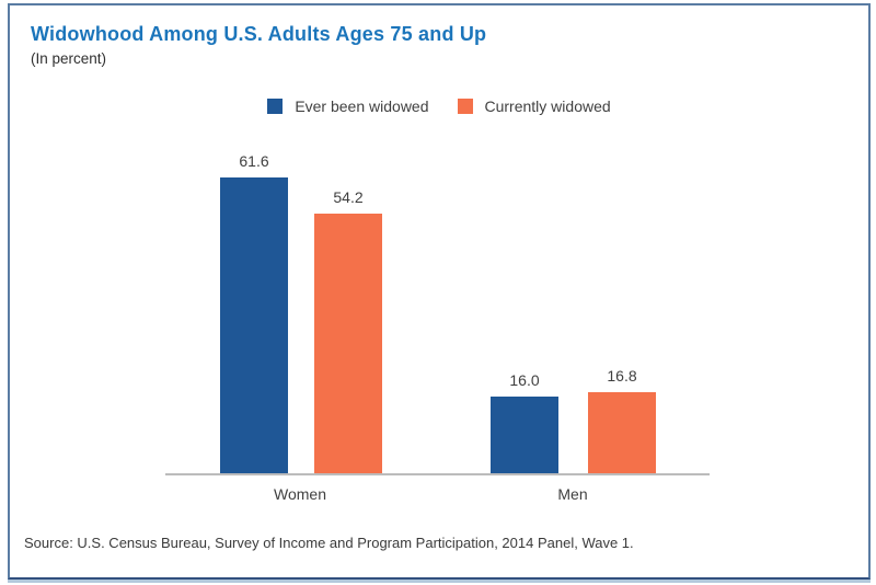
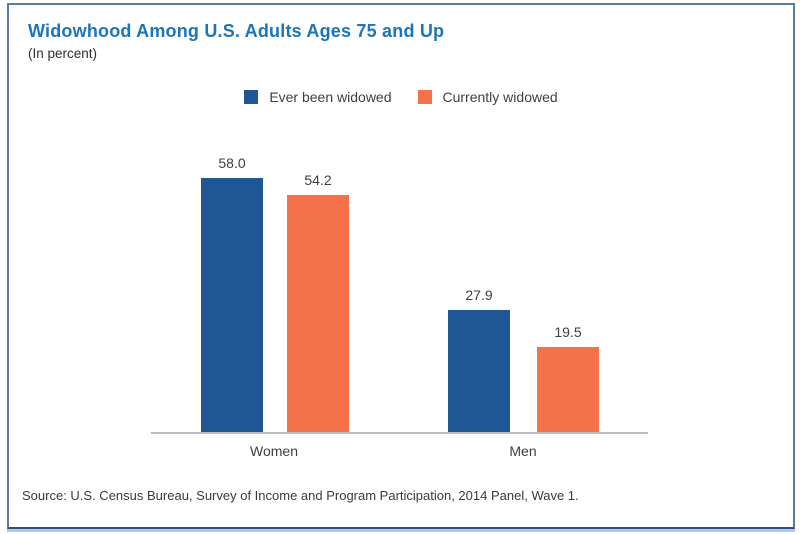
Ever been widowed/Women: 61.6 -> 58.0
Ever been widowed/Men: 16.0 -> 27.9
Currently widowed/Men: 16.8 -> 19.5
